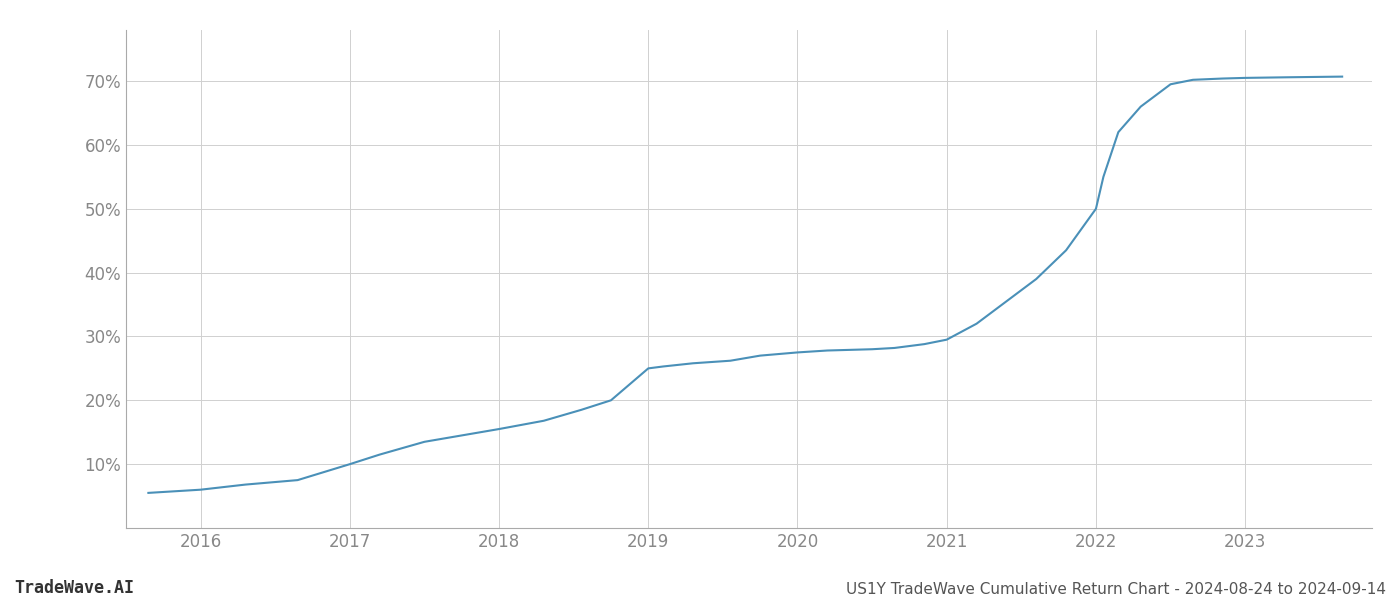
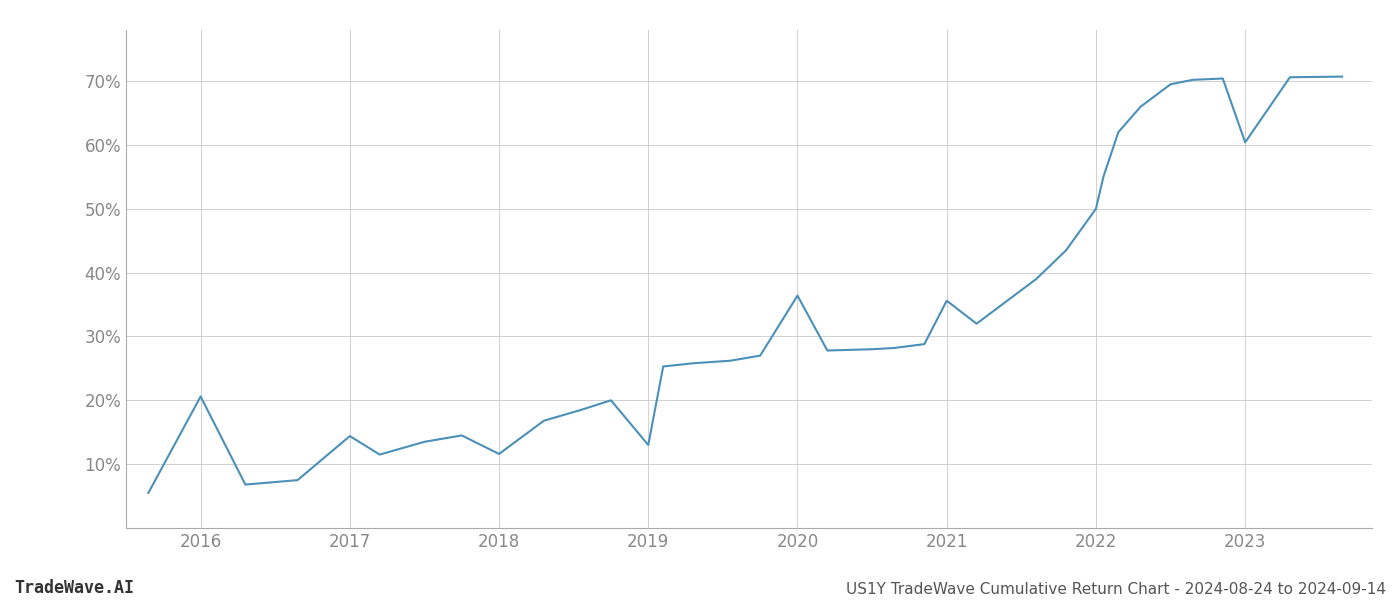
2016: 6.0% -> 20.6%
2017: 10.0% -> 14.4%
2018: 15.5% -> 11.6%
2019: 25.0% -> 13.0%
2020: 27.5% -> 36.4%
2021: 29.5% -> 35.6%
2023: 70.5% -> 60.4%
